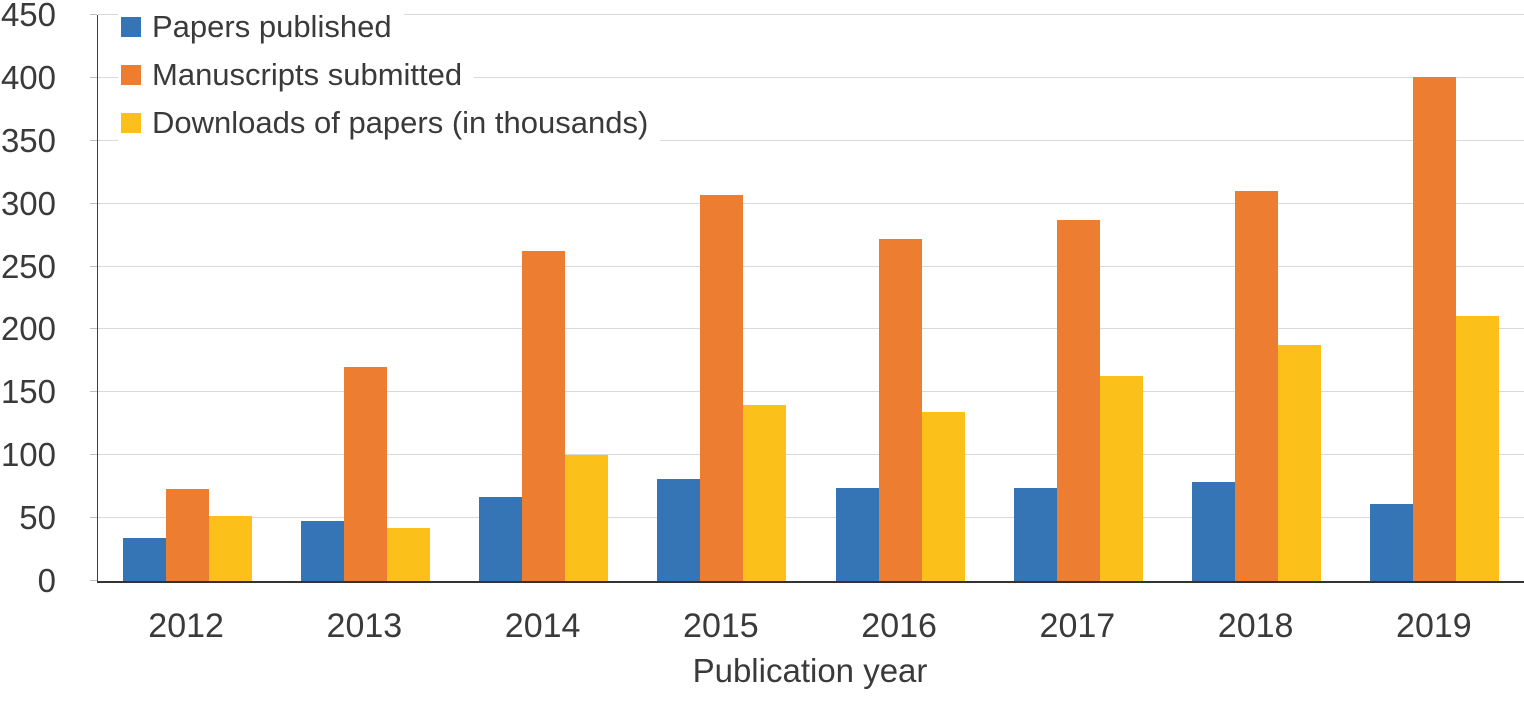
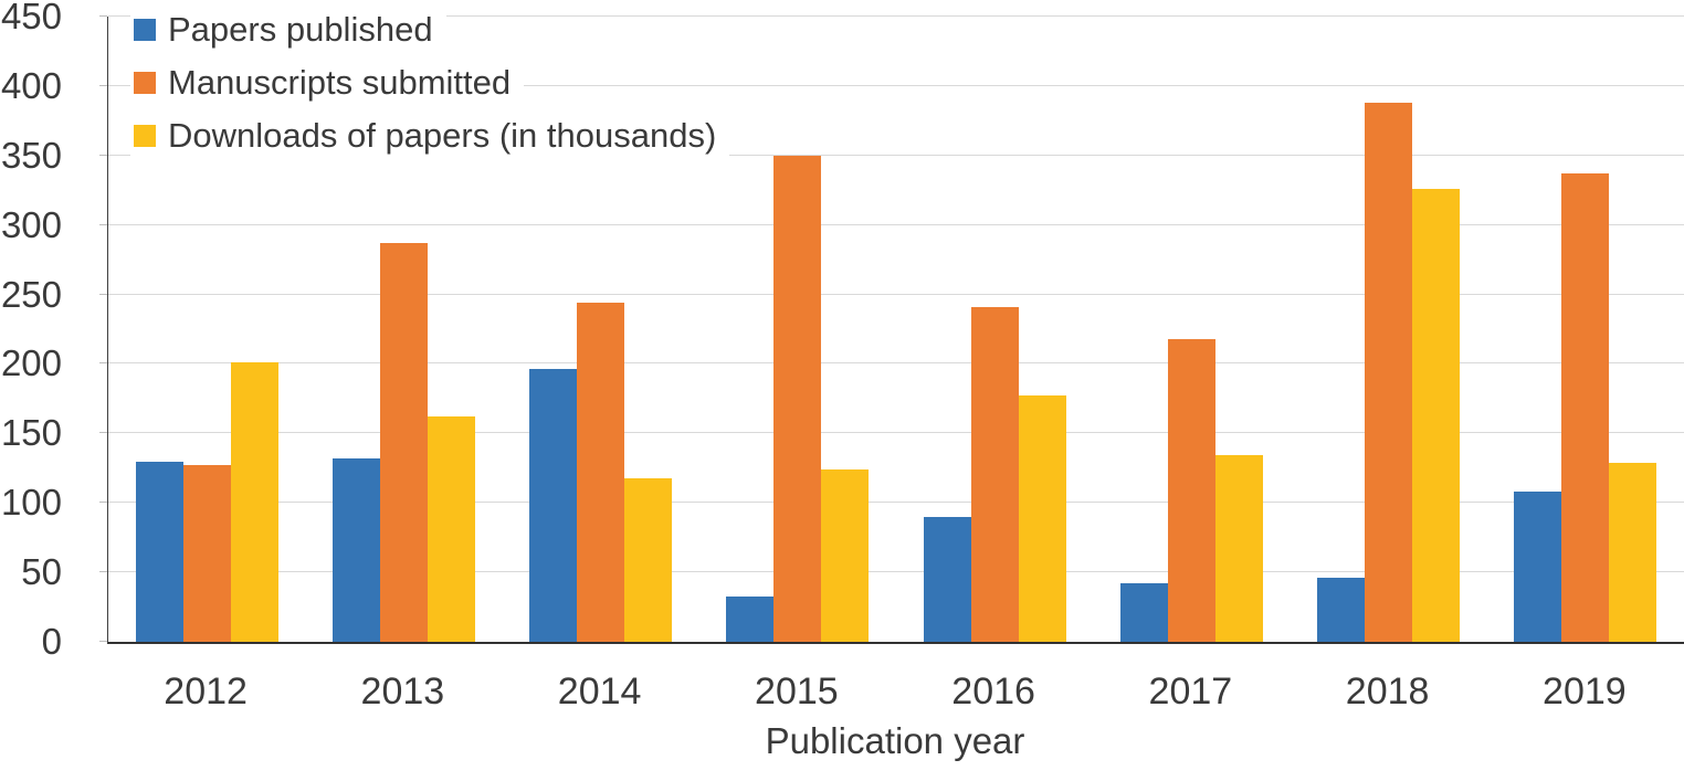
Papers published/2012: 34 -> 130
Manuscripts submitted/2012: 73 -> 127
Downloads of papers (in thousands)/2012: 52 -> 201
Papers published/2013: 48 -> 132
Manuscripts submitted/2013: 170 -> 287
Downloads of papers (in thousands)/2013: 42 -> 162
Papers published/2014: 67 -> 196
Manuscripts submitted/2014: 262 -> 244
Downloads of papers (in thousands)/2014: 100 -> 118
Papers published/2015: 81 -> 33
Manuscripts submitted/2015: 307 -> 350
Downloads of papers (in thousands)/2015: 140 -> 124
Papers published/2016: 74 -> 90
Manuscripts submitted/2016: 272 -> 241
Downloads of papers (in thousands)/2016: 134 -> 177
Papers published/2017: 74 -> 42
Manuscripts submitted/2017: 287 -> 218
Downloads of papers (in thousands)/2017: 163 -> 134
Papers published/2018: 79 -> 46
Manuscripts submitted/2018: 310 -> 388
Downloads of papers (in thousands)/2018: 188 -> 326
Papers published/2019: 61 -> 108
Manuscripts submitted/2019: 401 -> 337
Downloads of papers (in thousands)/2019: 211 -> 129
